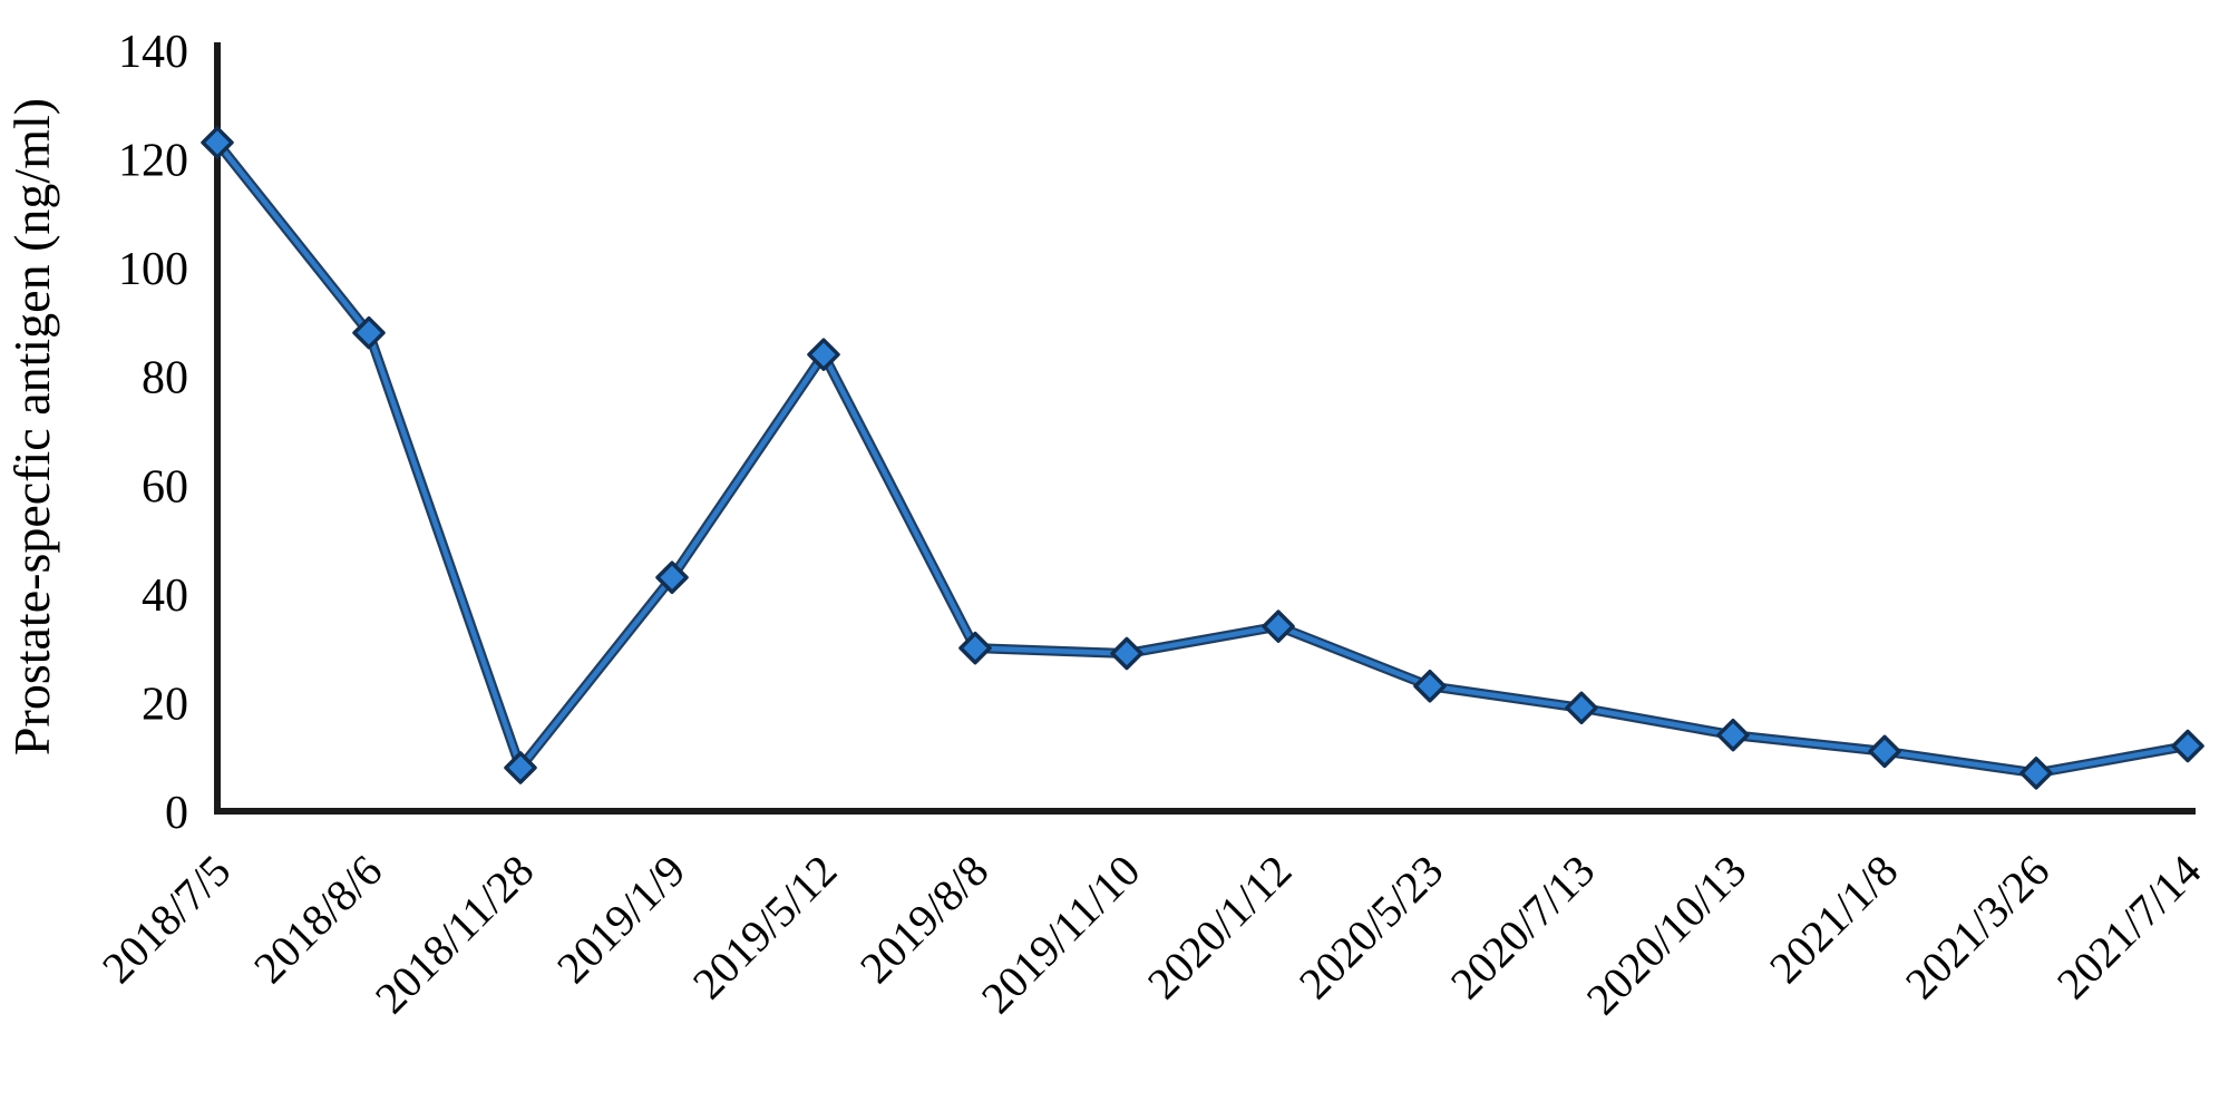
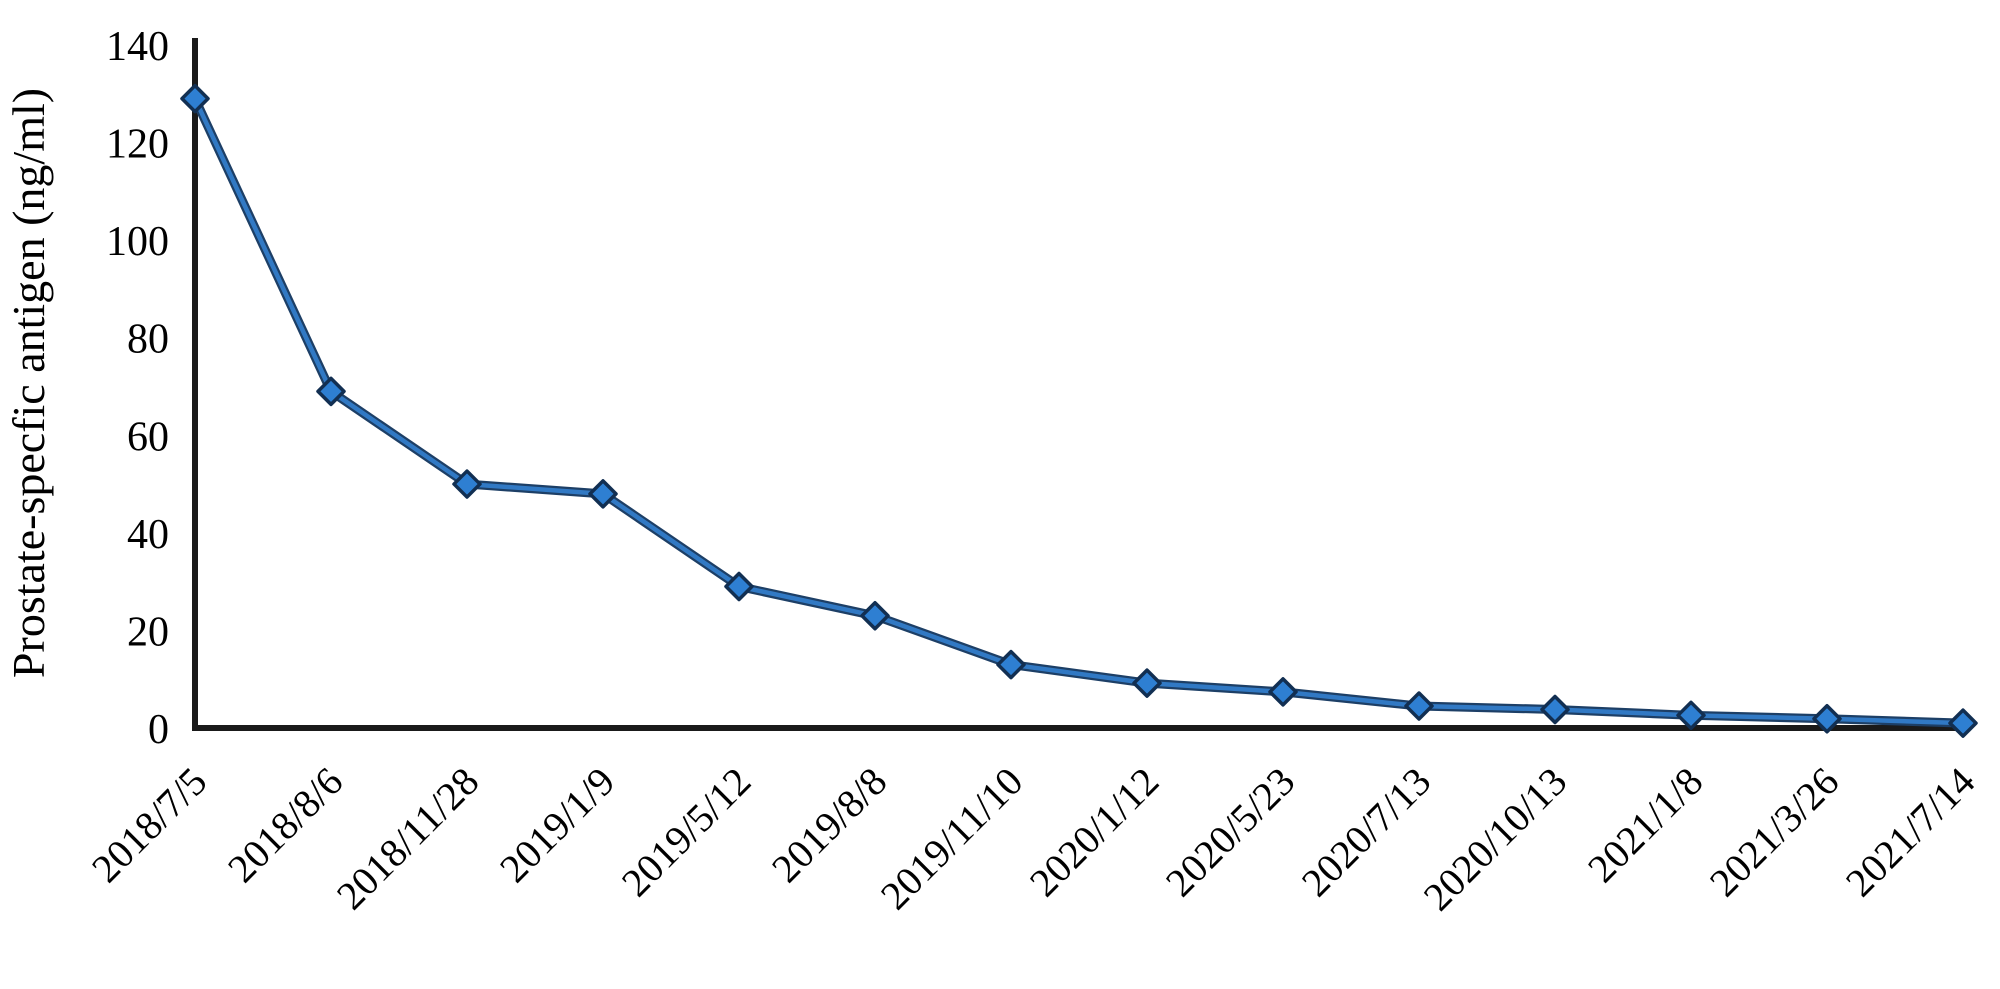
2018/7/5: 123 -> 129
2018/8/6: 88 -> 69
2018/11/28: 8 -> 50
2019/1/9: 43 -> 48
2019/5/12: 84 -> 29
2019/8/8: 30 -> 23
2019/11/10: 29 -> 13
2020/1/12: 34 -> 9
2020/5/23: 23 -> 7
2020/7/13: 19 -> 4
2020/10/13: 14 -> 4
2021/1/8: 11 -> 3
2021/3/26: 7 -> 2
2021/7/14: 12 -> 1
